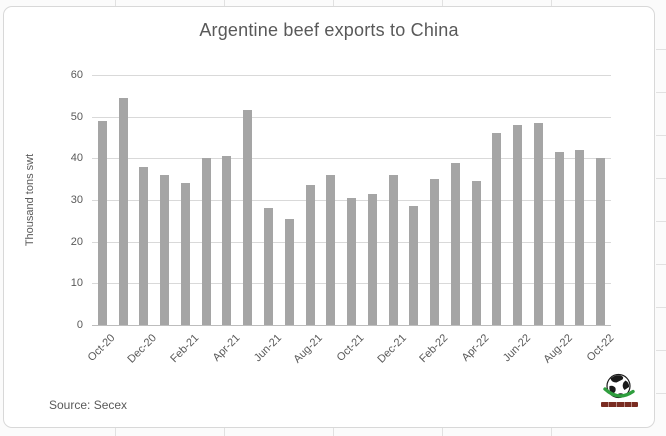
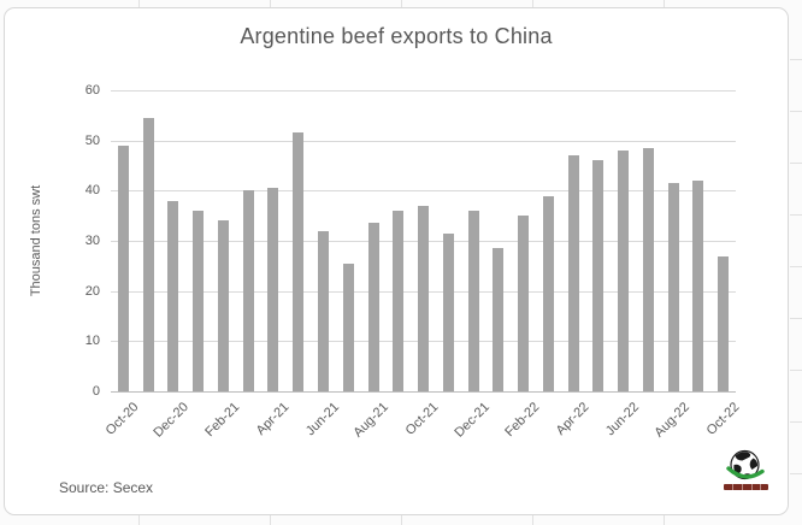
Jun-21: 28 -> 32
Oct-21: 30 -> 37
Apr-22: 34 -> 47
Oct-22: 40 -> 27
